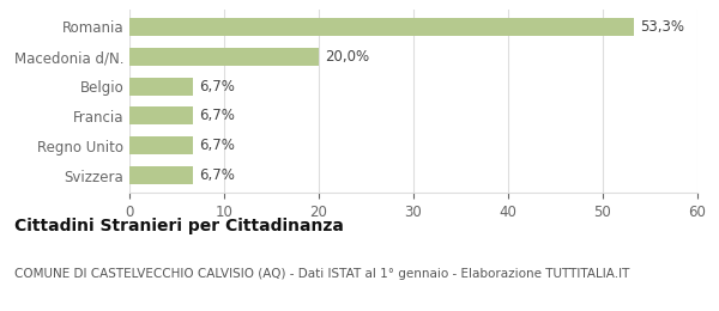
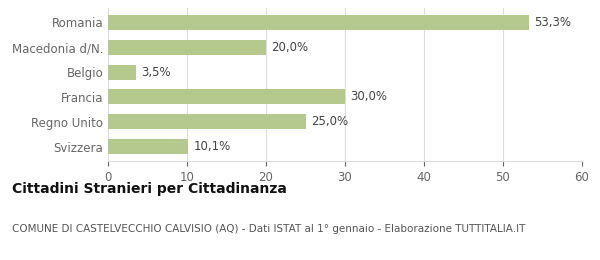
Belgio: 6,7% -> 3,5%
Francia: 6,7% -> 30,0%
Regno Unito: 6,7% -> 25,0%
Svizzera: 6,7% -> 10,1%
